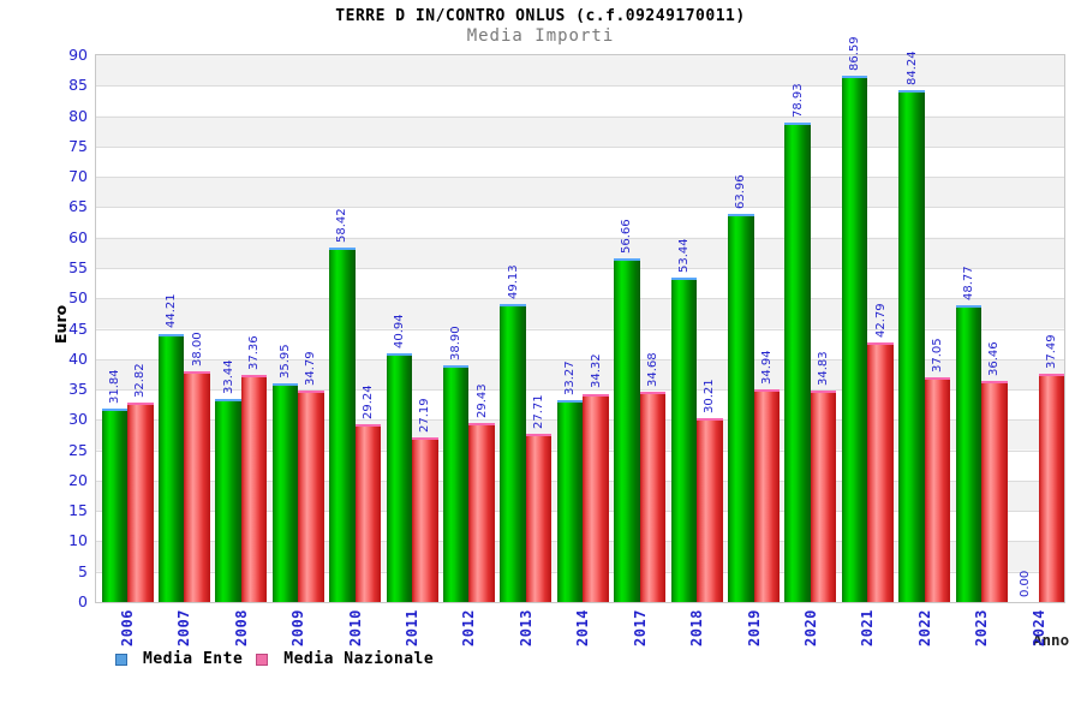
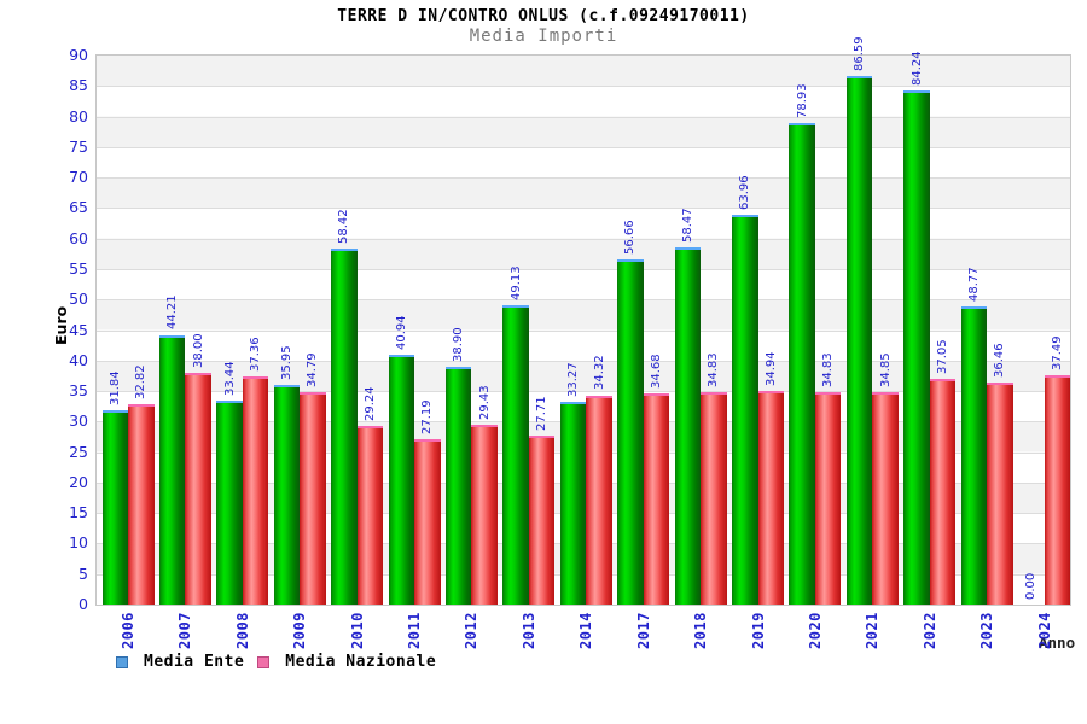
Media Ente/2018: 53.44 -> 58.47
Media Nazionale/2018: 30.21 -> 34.83
Media Nazionale/2021: 42.79 -> 34.85
